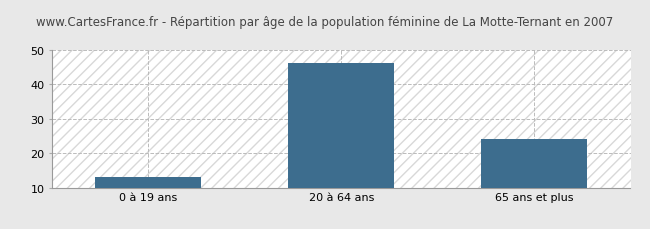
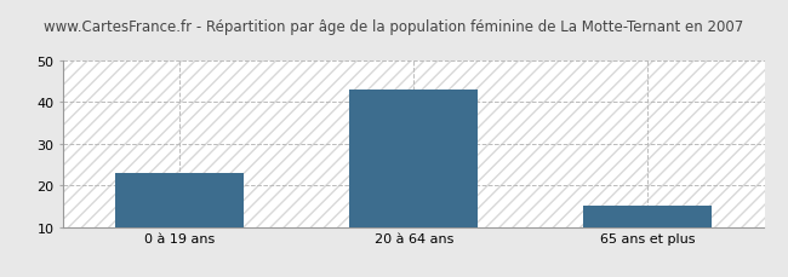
0 à 19 ans: 13 -> 23
20 à 64 ans: 46 -> 43
65 ans et plus: 24 -> 15
